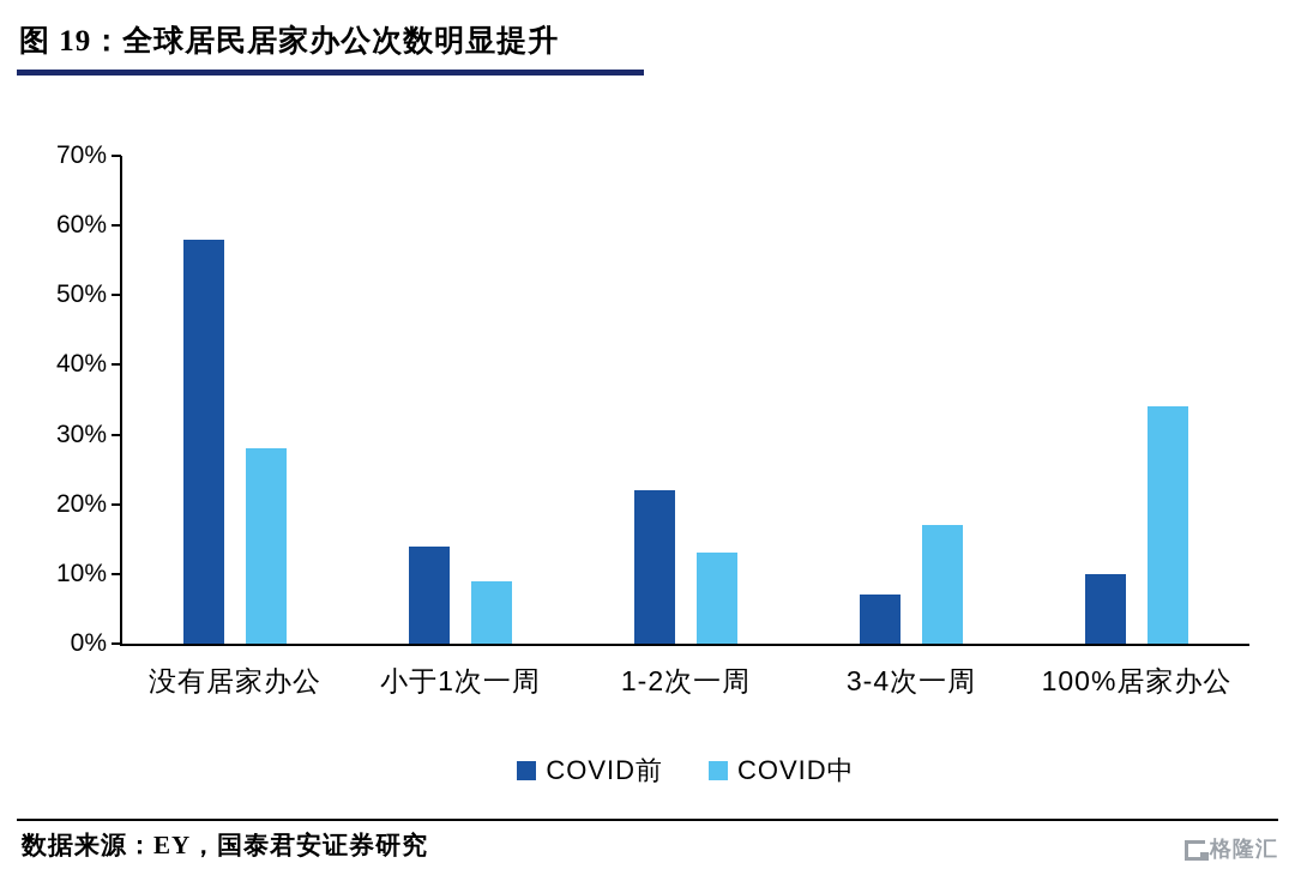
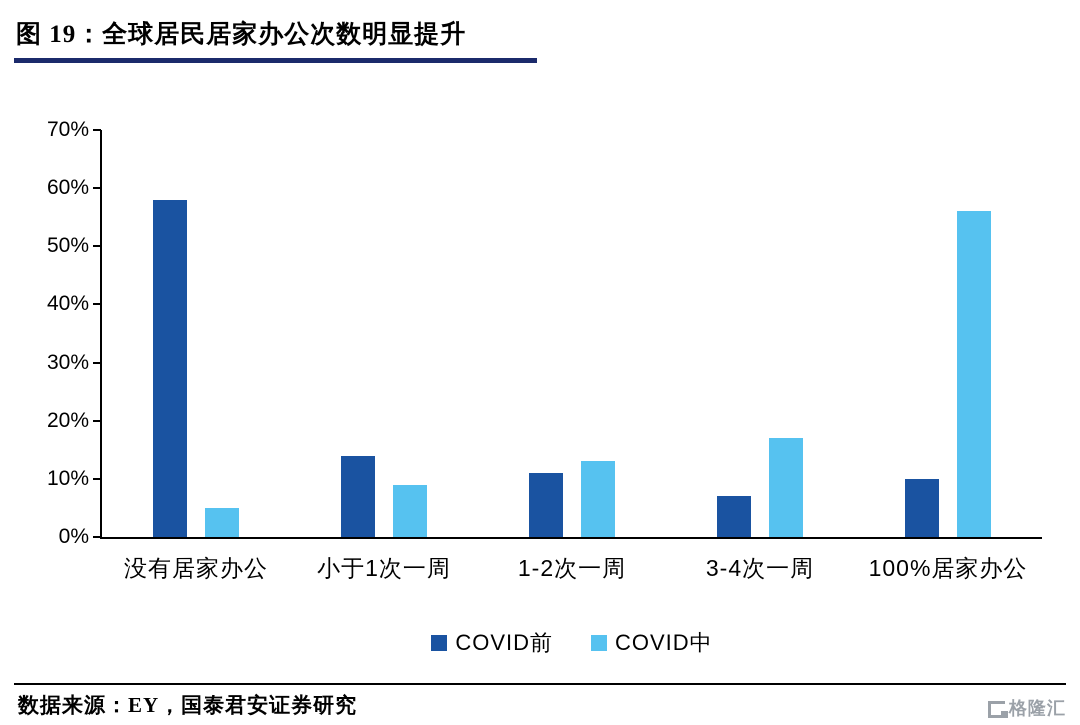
COVID中/没有居家办公: 28% -> 5%
COVID前/1-2次一周: 22% -> 11%
COVID中/100%居家办公: 34% -> 56%
